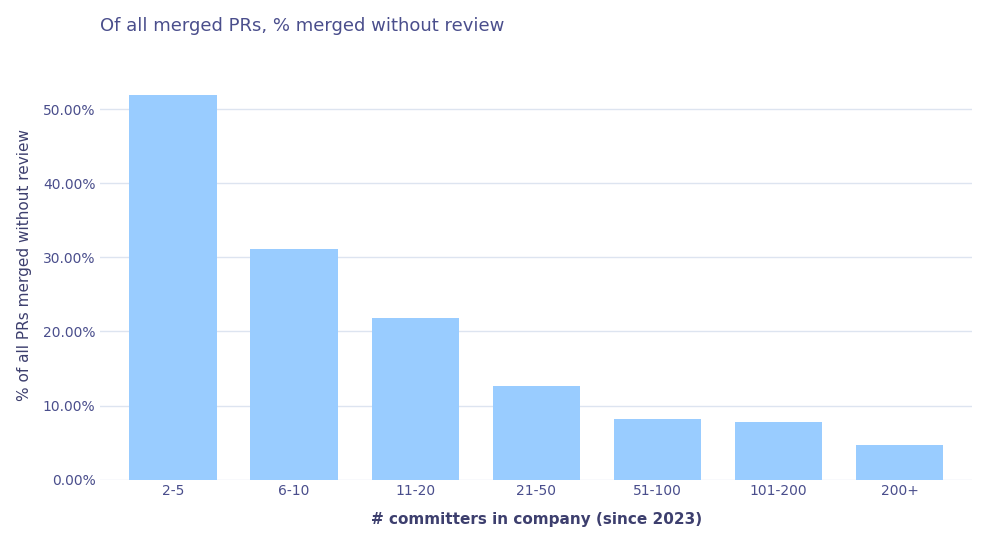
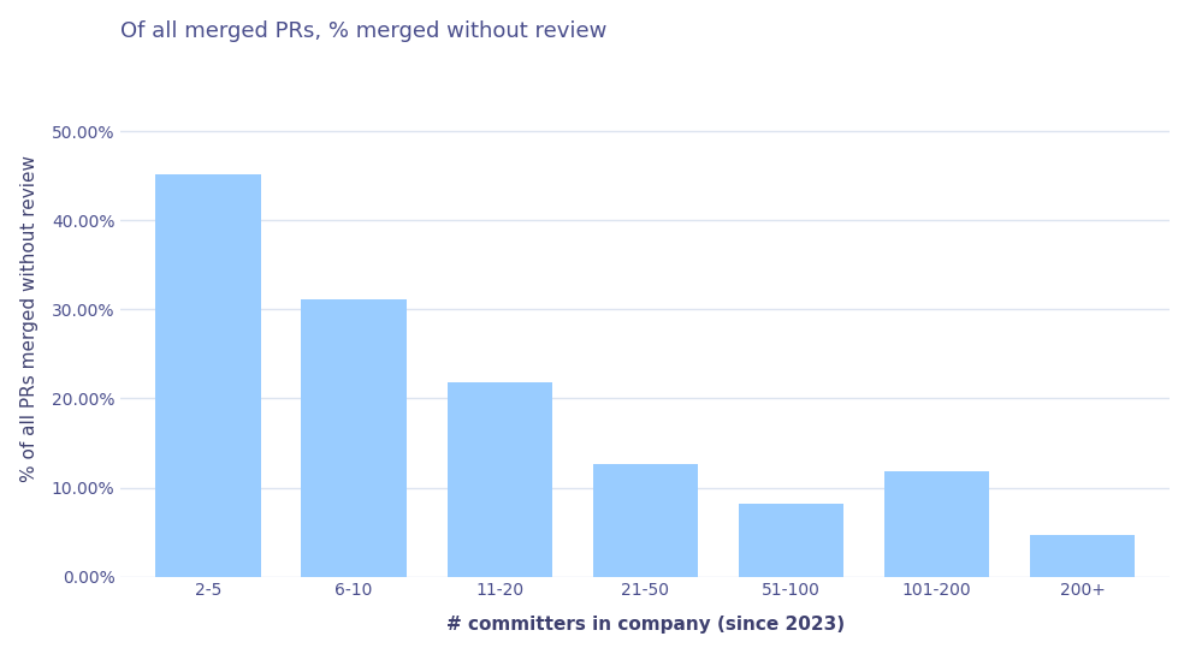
2-5: 52.0% -> 45.2%
101-200: 7.8% -> 11.8%
